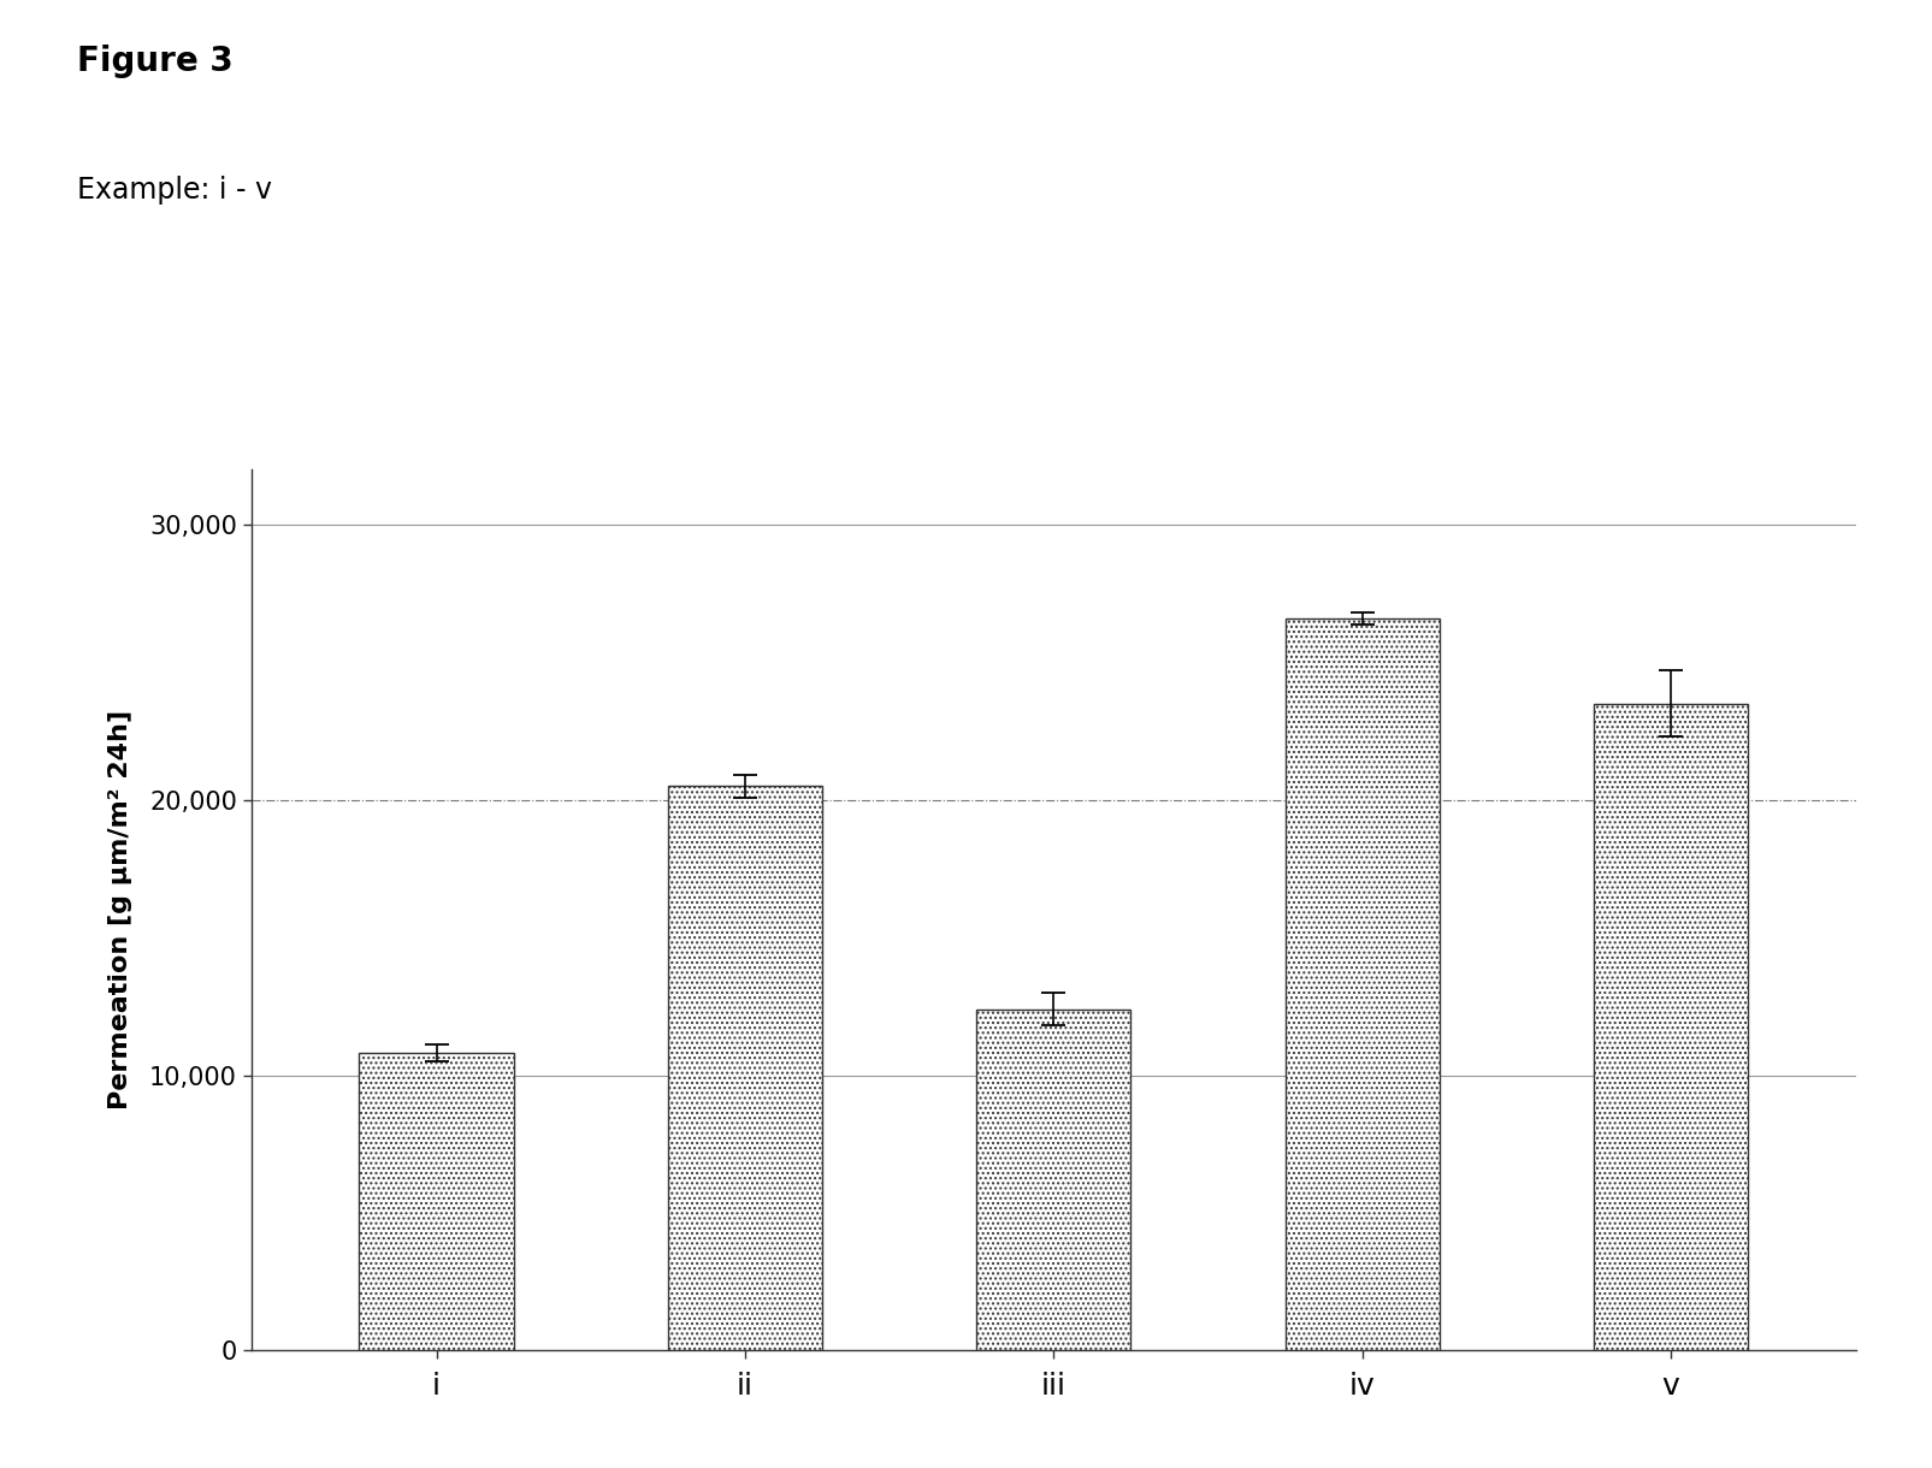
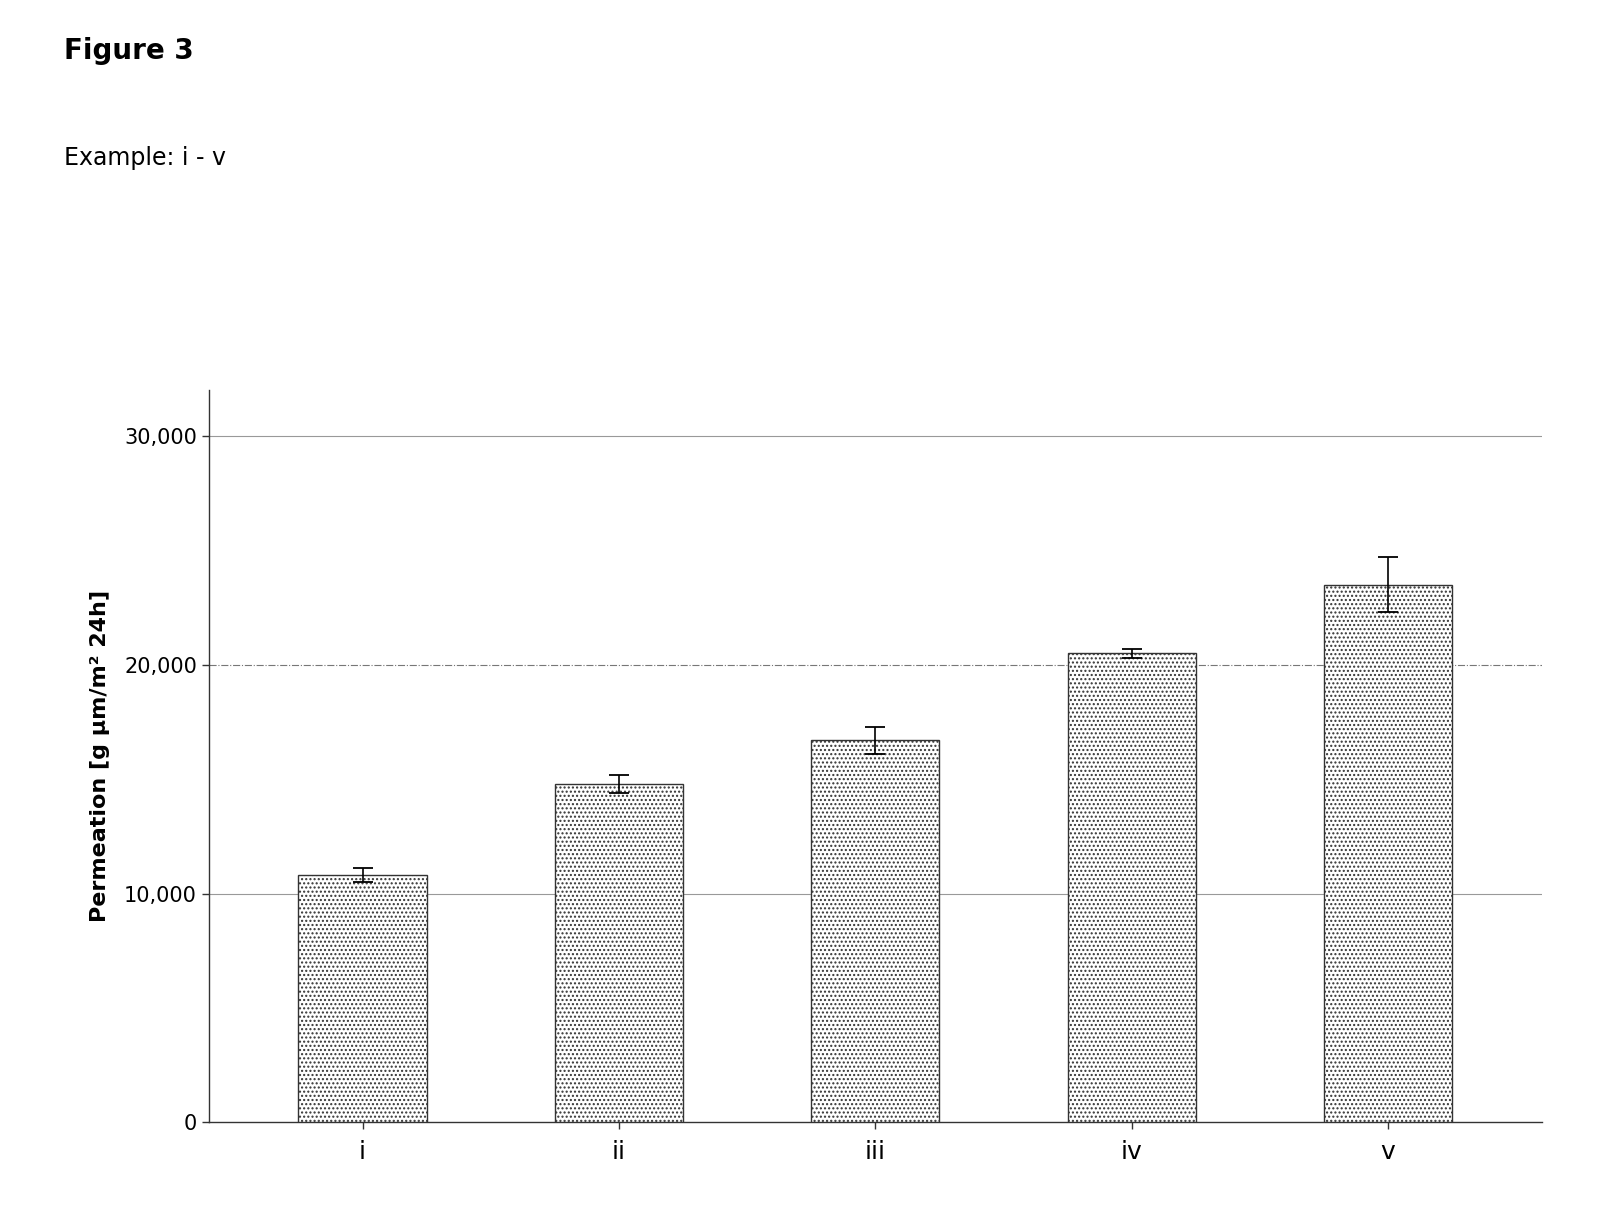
ii: 20,500 -> 14,800
iii: 12,400 -> 16,700
iv: 26,600 -> 20,500
